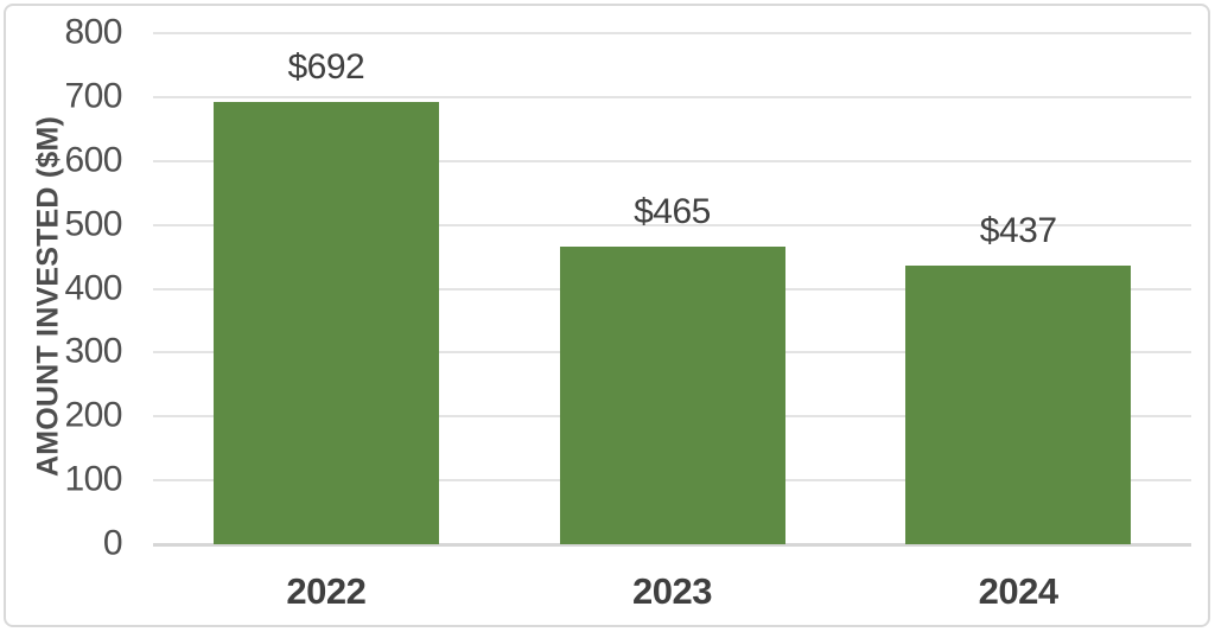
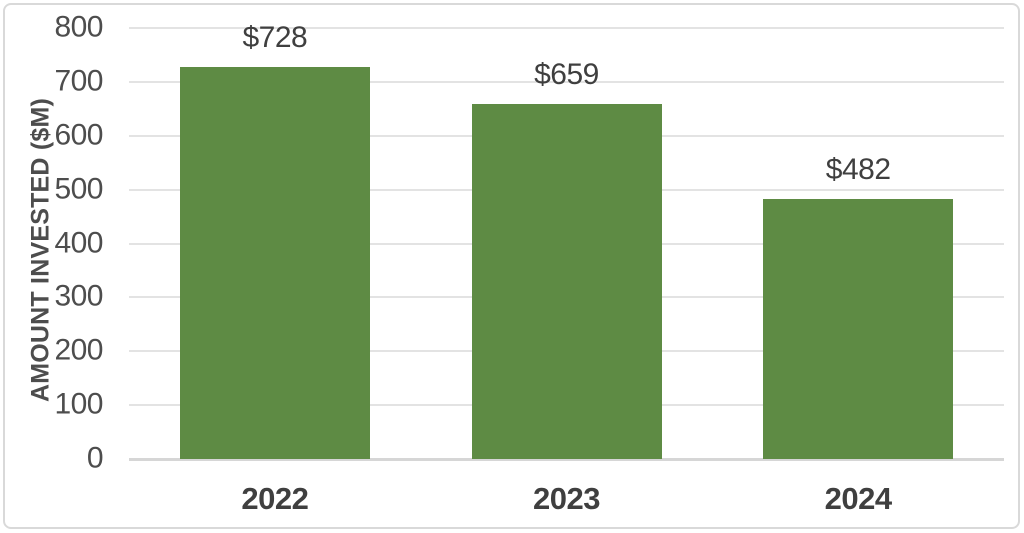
2022: $692 -> $728
2023: $465 -> $659
2024: $437 -> $482
